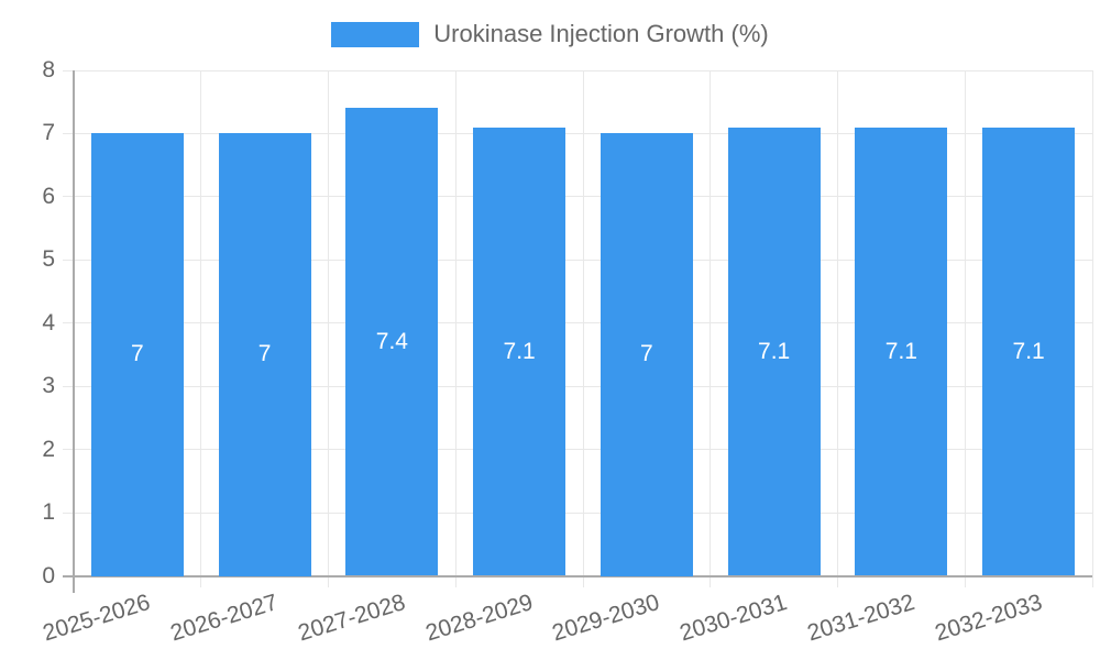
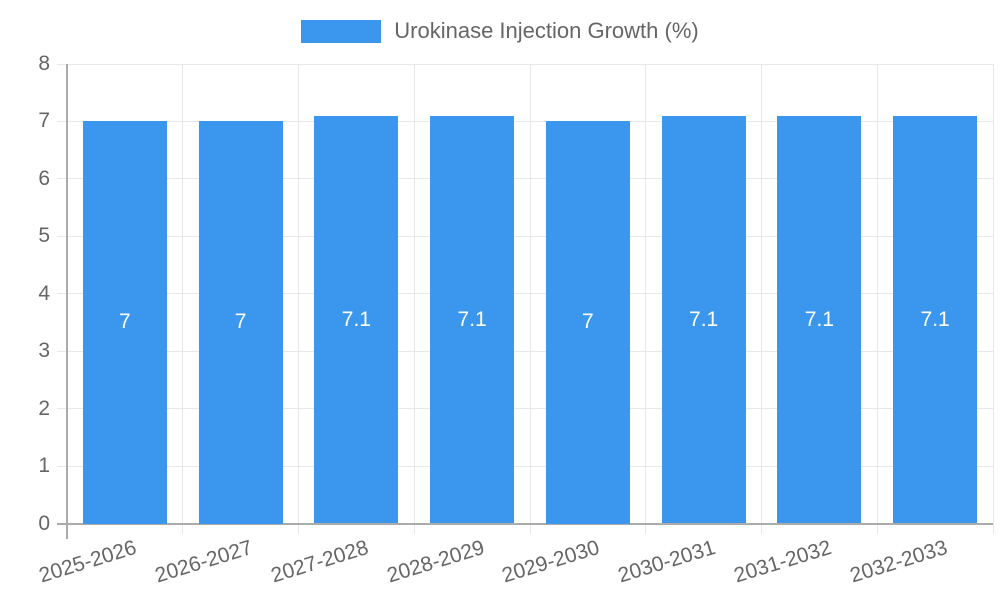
2027-2028: 7.4 -> 7.1
